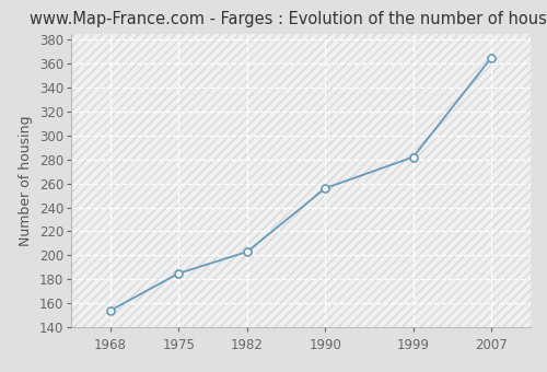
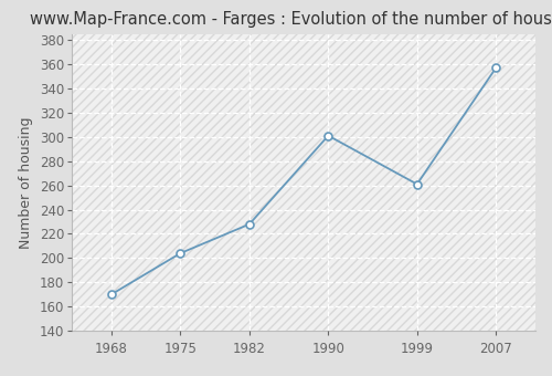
1968: 154 -> 170
1975: 185 -> 204
1982: 203 -> 228
1990: 256 -> 301
1999: 282 -> 261
2007: 365 -> 357
